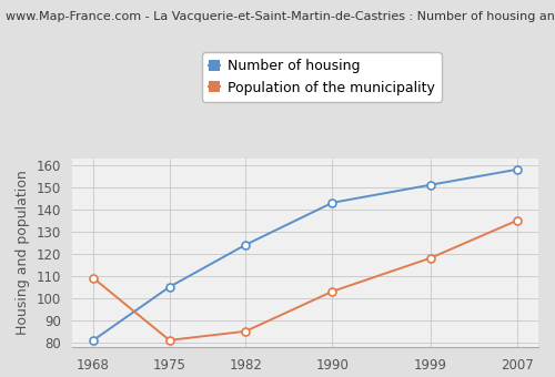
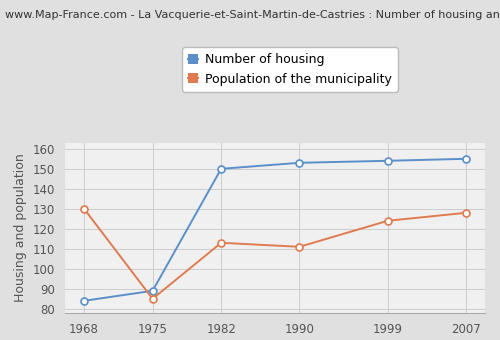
Number of housing/1968: 81 -> 84
Population of the municipality/1968: 109 -> 130
Number of housing/1975: 105 -> 89
Population of the municipality/1975: 81 -> 85
Number of housing/1982: 124 -> 150
Population of the municipality/1982: 85 -> 113
Number of housing/1990: 143 -> 153
Population of the municipality/1990: 103 -> 111
Number of housing/1999: 151 -> 154
Population of the municipality/1999: 118 -> 124
Number of housing/2007: 158 -> 155
Population of the municipality/2007: 135 -> 128
